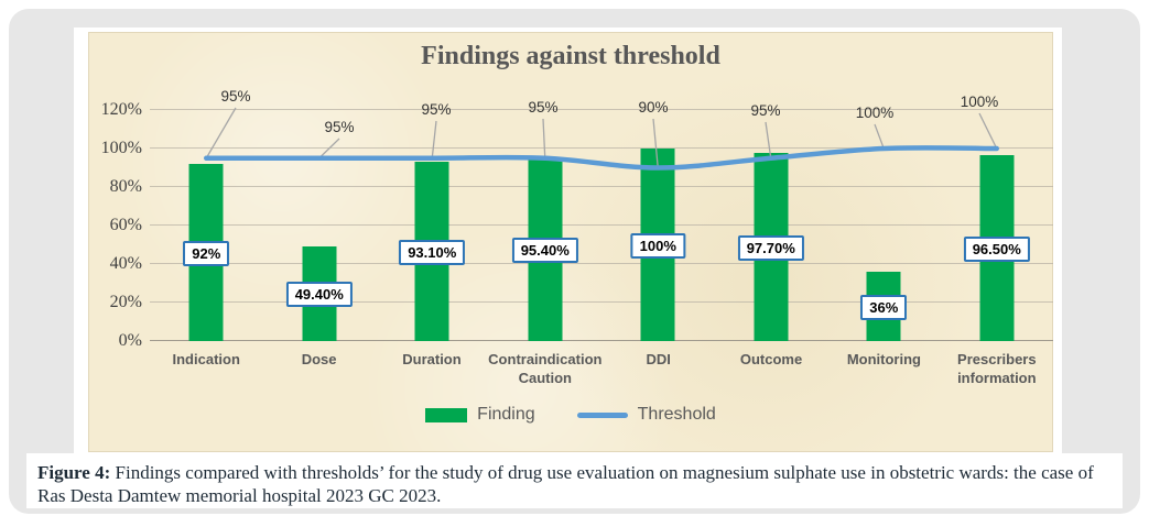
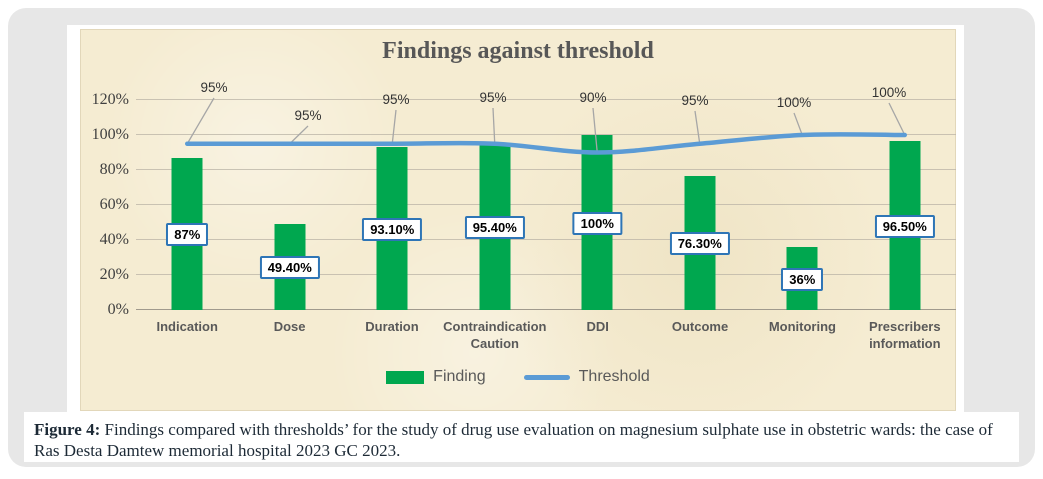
Finding/Indication: 92% -> 87%
Finding/Outcome: 97.70% -> 76.30%
